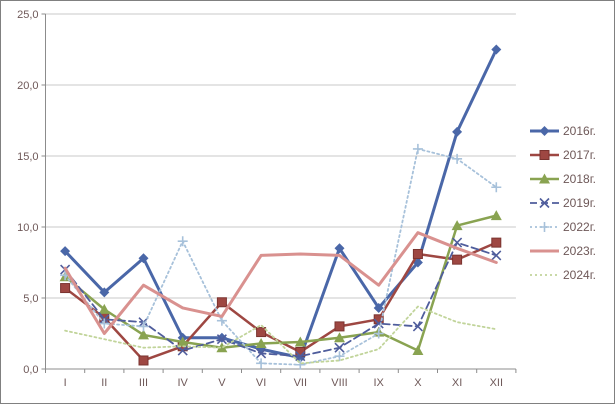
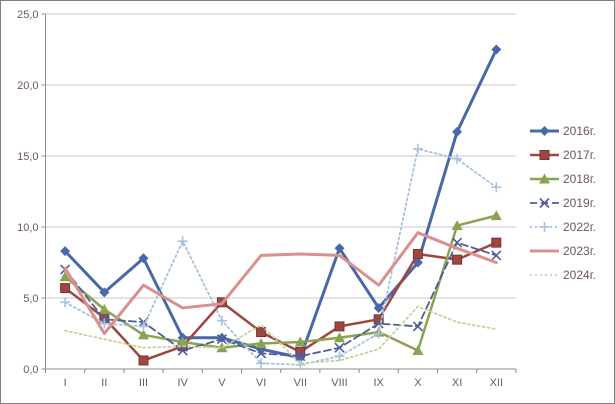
2022г./I: 6,6 -> 4,7
2023г./V: 3,7 -> 4,6
